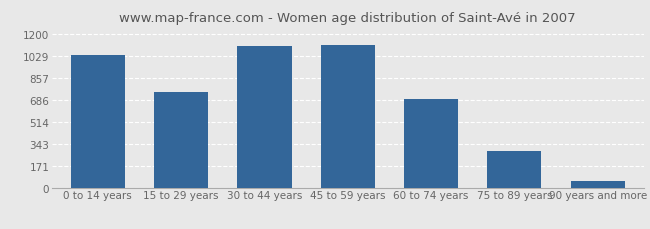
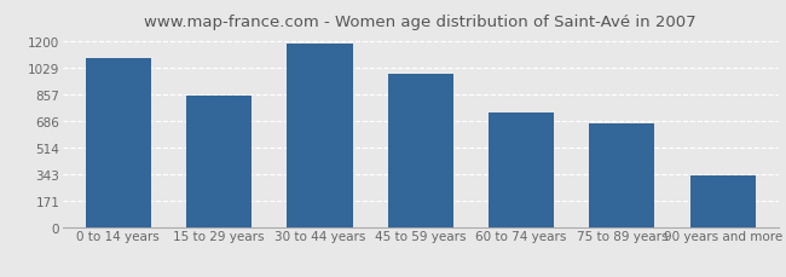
0 to 14 years: 1040 -> 1090
15 to 29 years: 740 -> 850
30 to 44 years: 1100 -> 1190
45 to 59 years: 1120 -> 990
60 to 74 years: 700 -> 740
75 to 89 years: 280 -> 670
90 years and more: 50 -> 330
